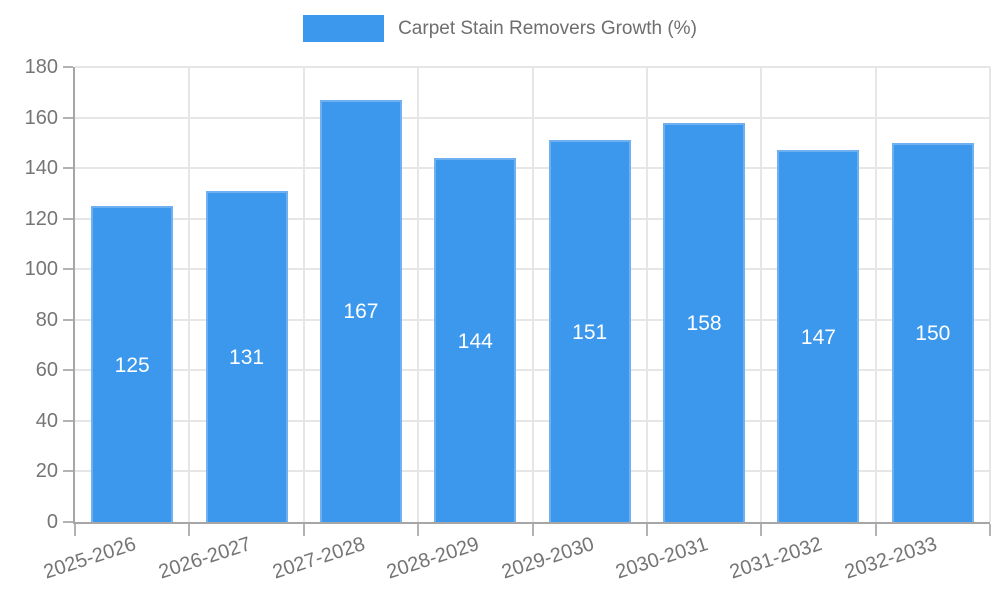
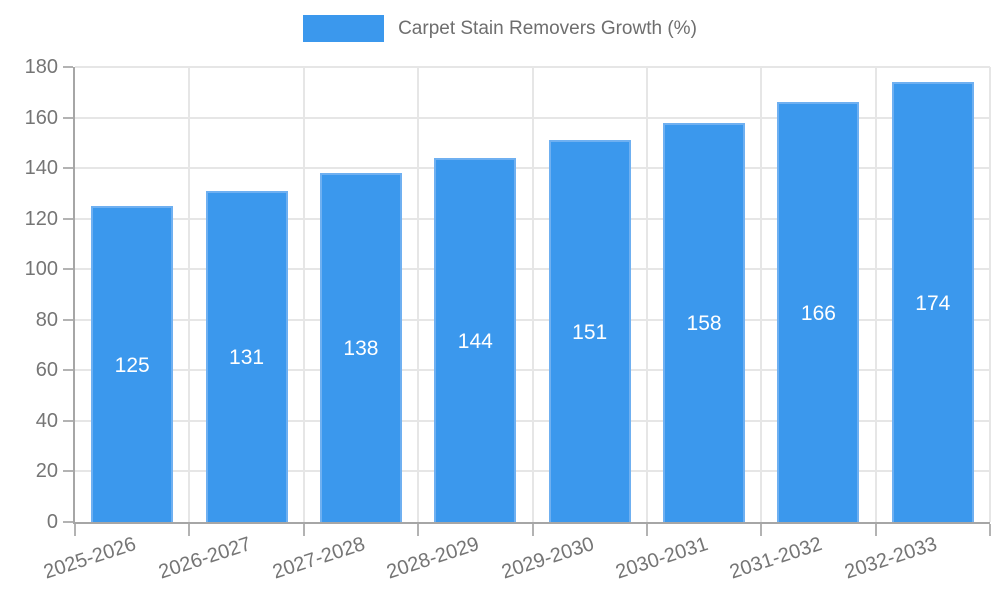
2027-2028: 167 -> 138
2031-2032: 147 -> 166
2032-2033: 150 -> 174
